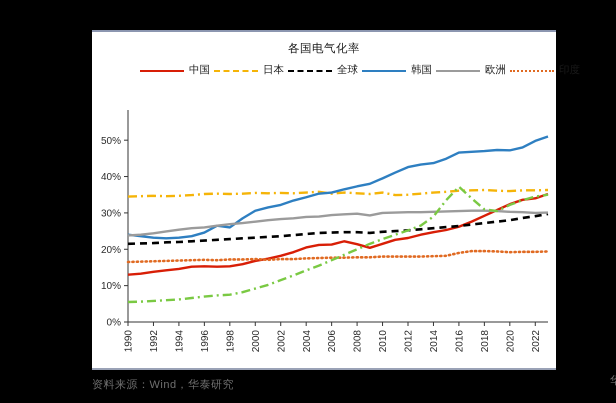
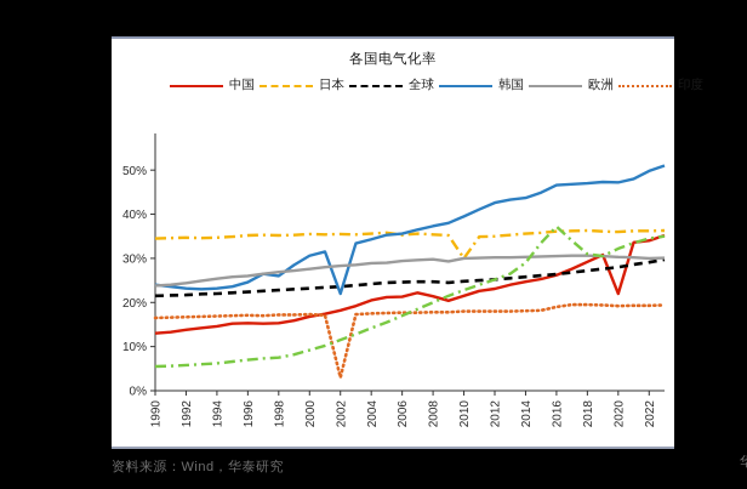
韩国/2002: 32% -> 22%
印度/2002: 17% -> 3%
日本/2010: 36% -> 30%
中国/2020: 32% -> 22%
